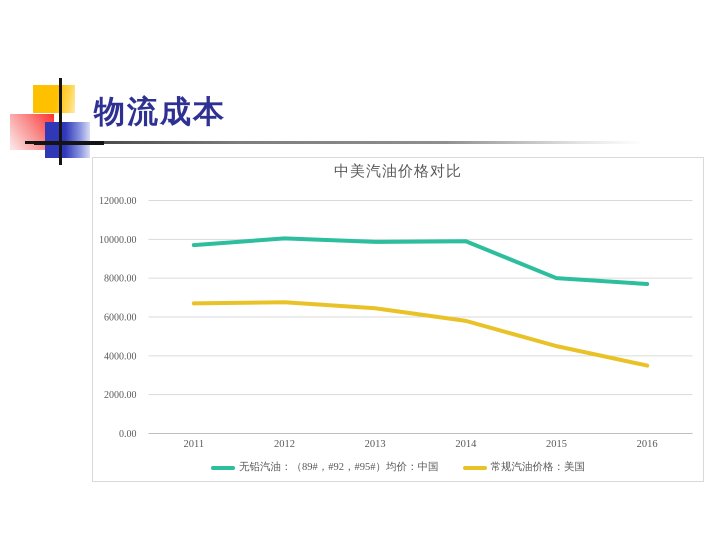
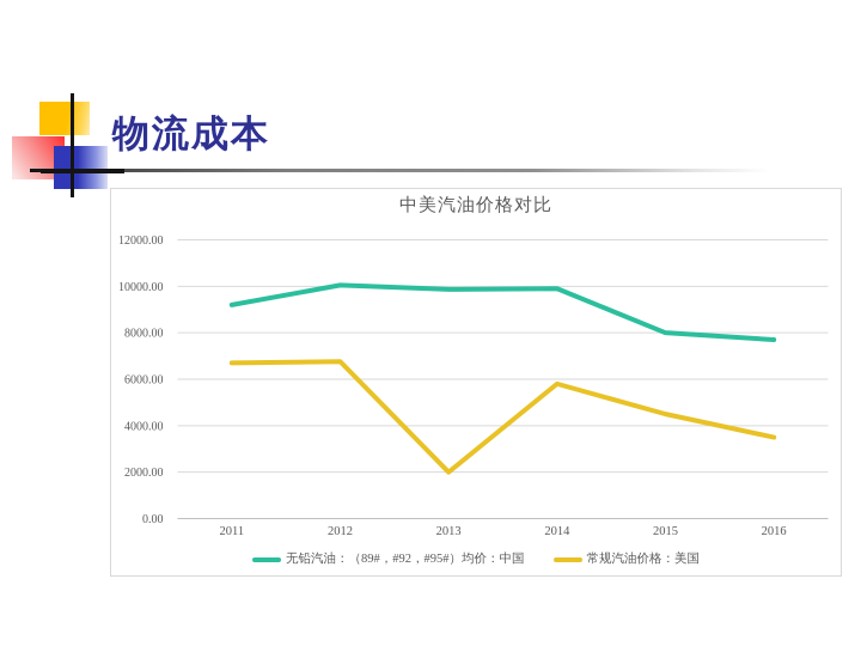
无铅汽油：（89#，#92，#95#）均价：中国/2011: 9700 -> 9200
常规汽油价格：美国/2013: 6400 -> 2000
